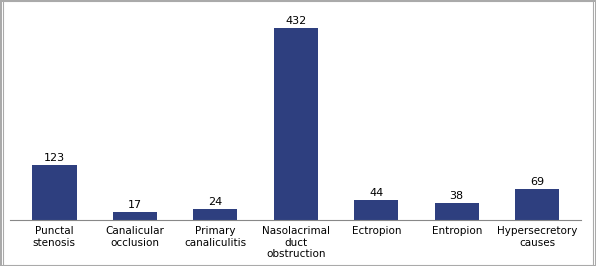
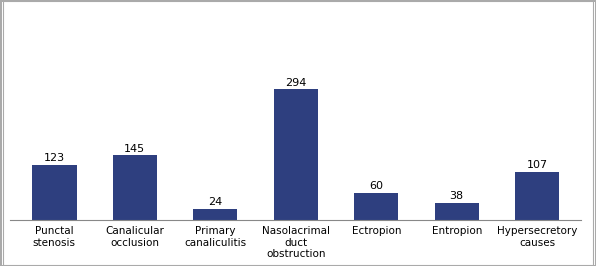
Canalicular occlusion: 17 -> 145
Nasolacrimal duct obstruction: 432 -> 294
Ectropion: 44 -> 60
Hypersecretory causes: 69 -> 107
